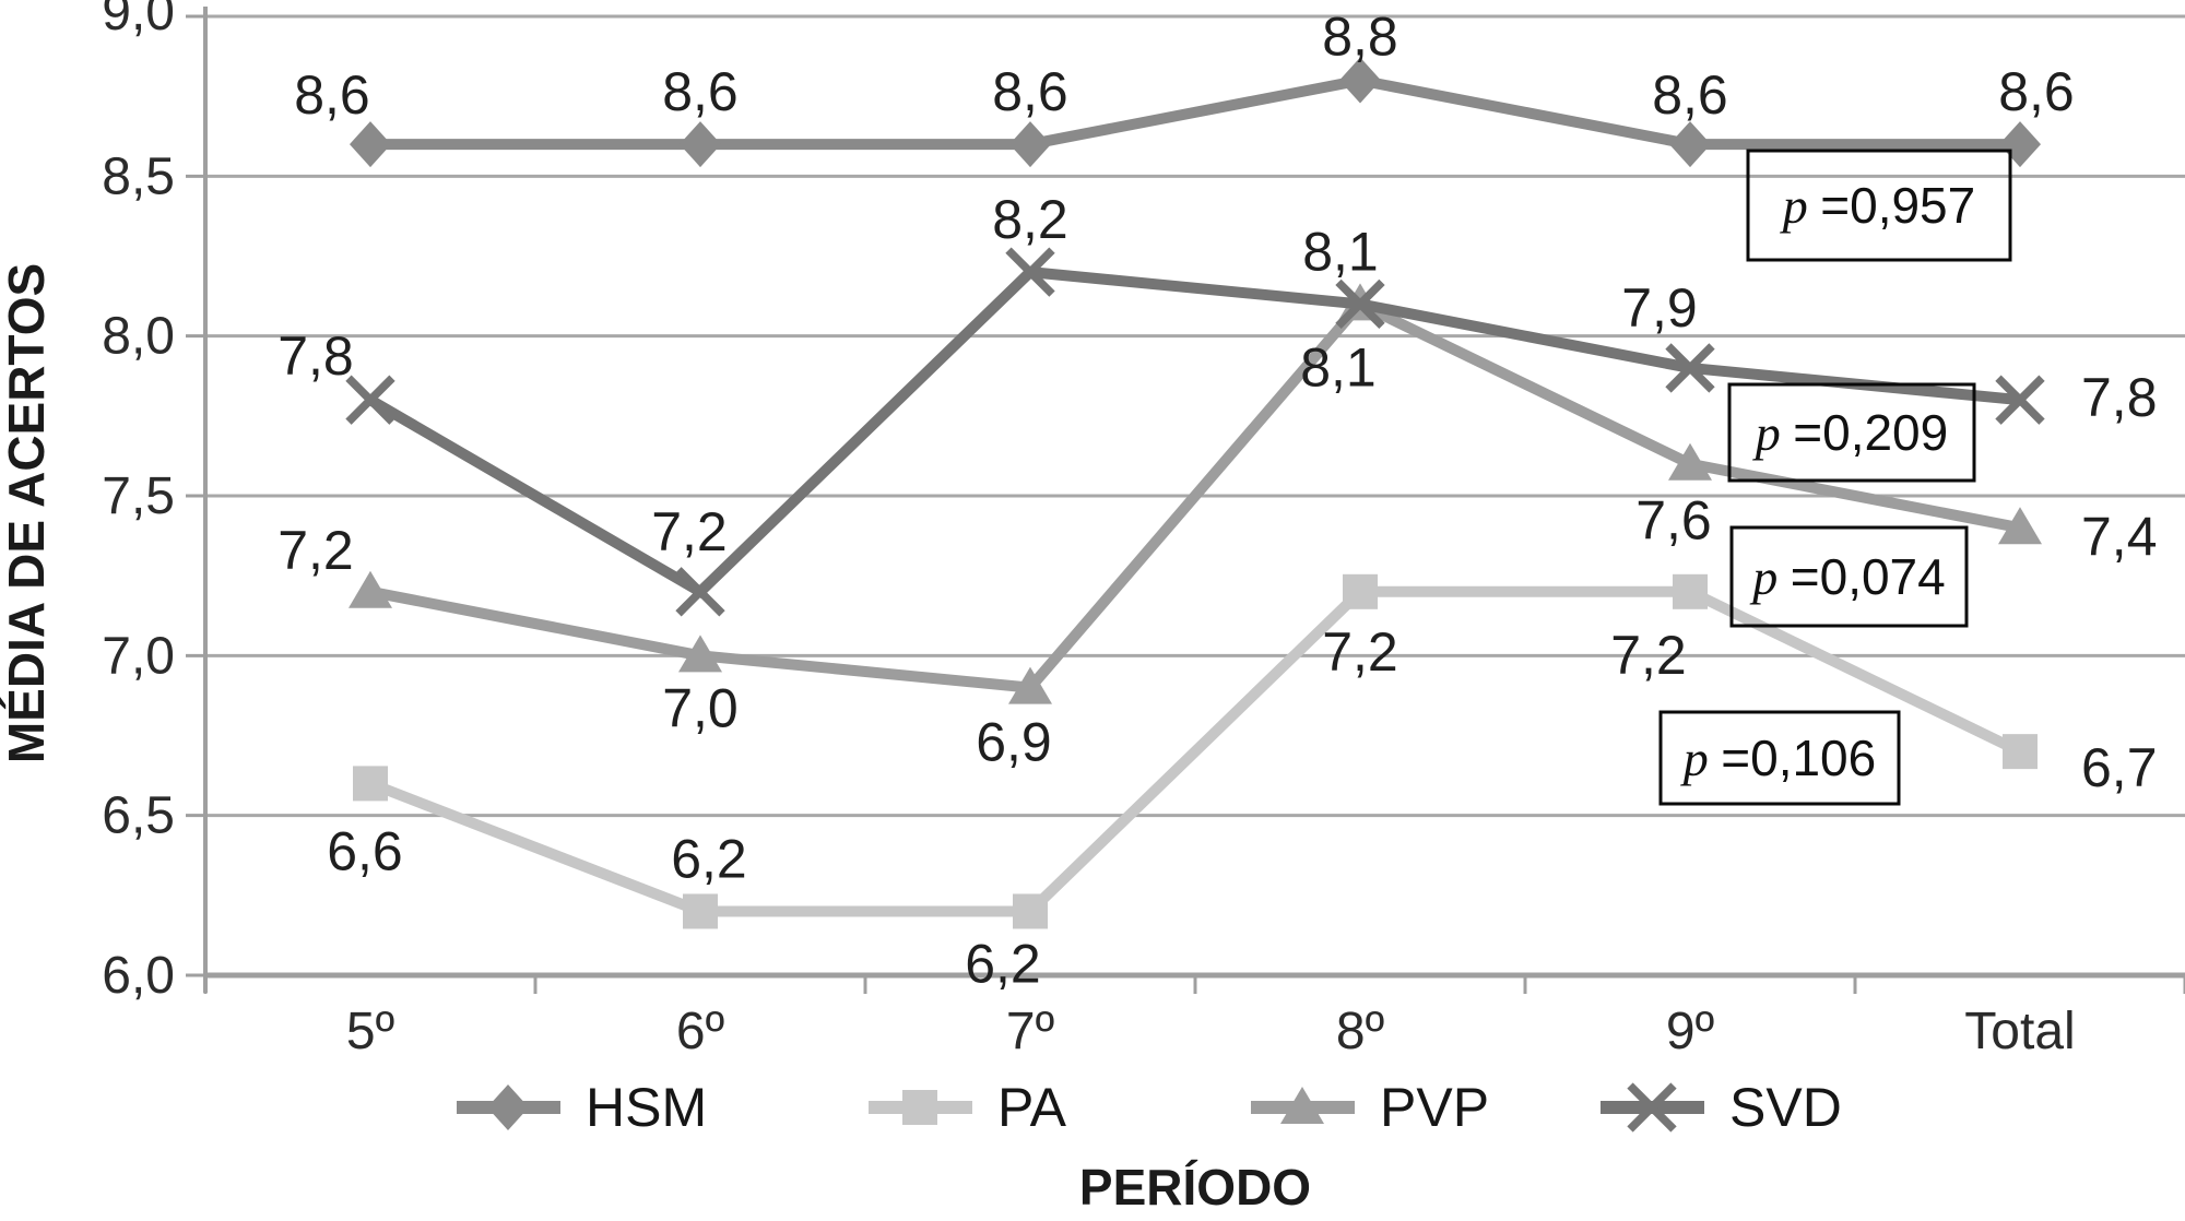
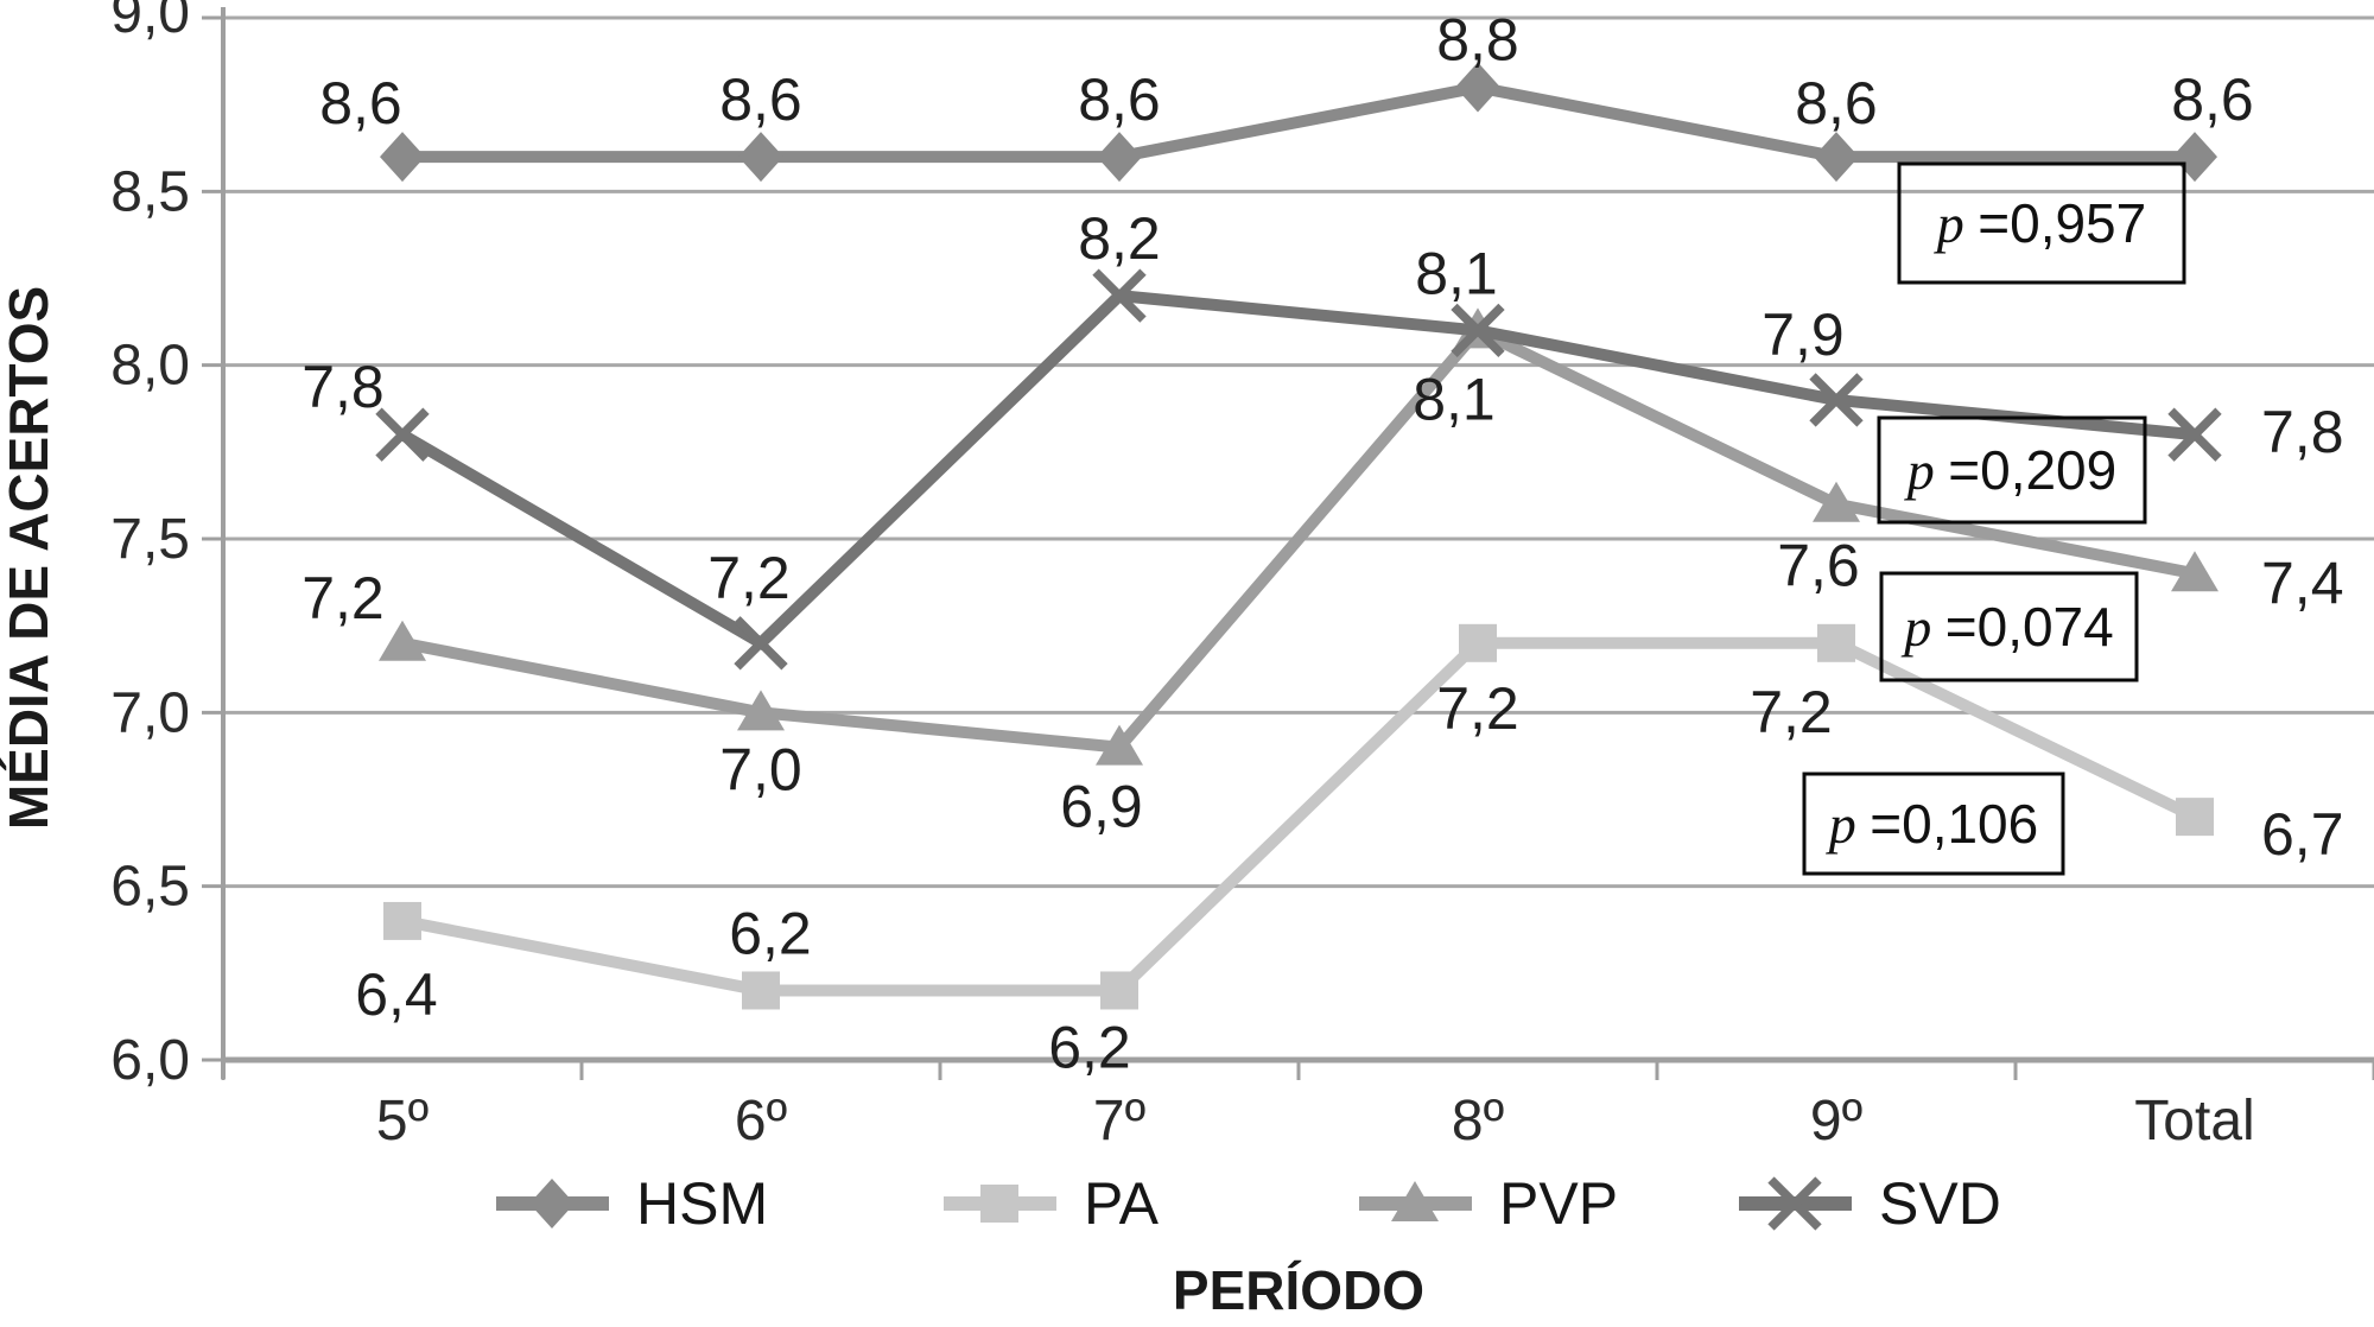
PA/5º: 6,6 -> 6,4
